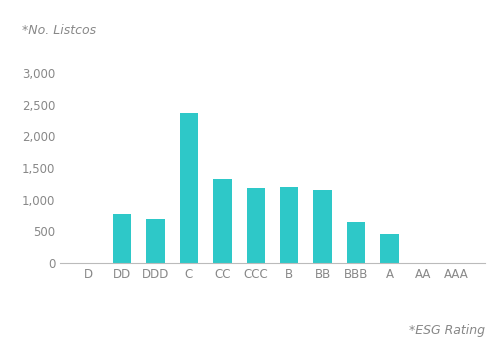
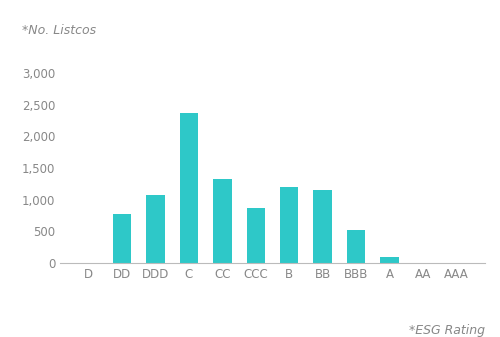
DDD: 700 -> 1,070
CCC: 1,180 -> 870
BBB: 640 -> 520
A: 460 -> 100
